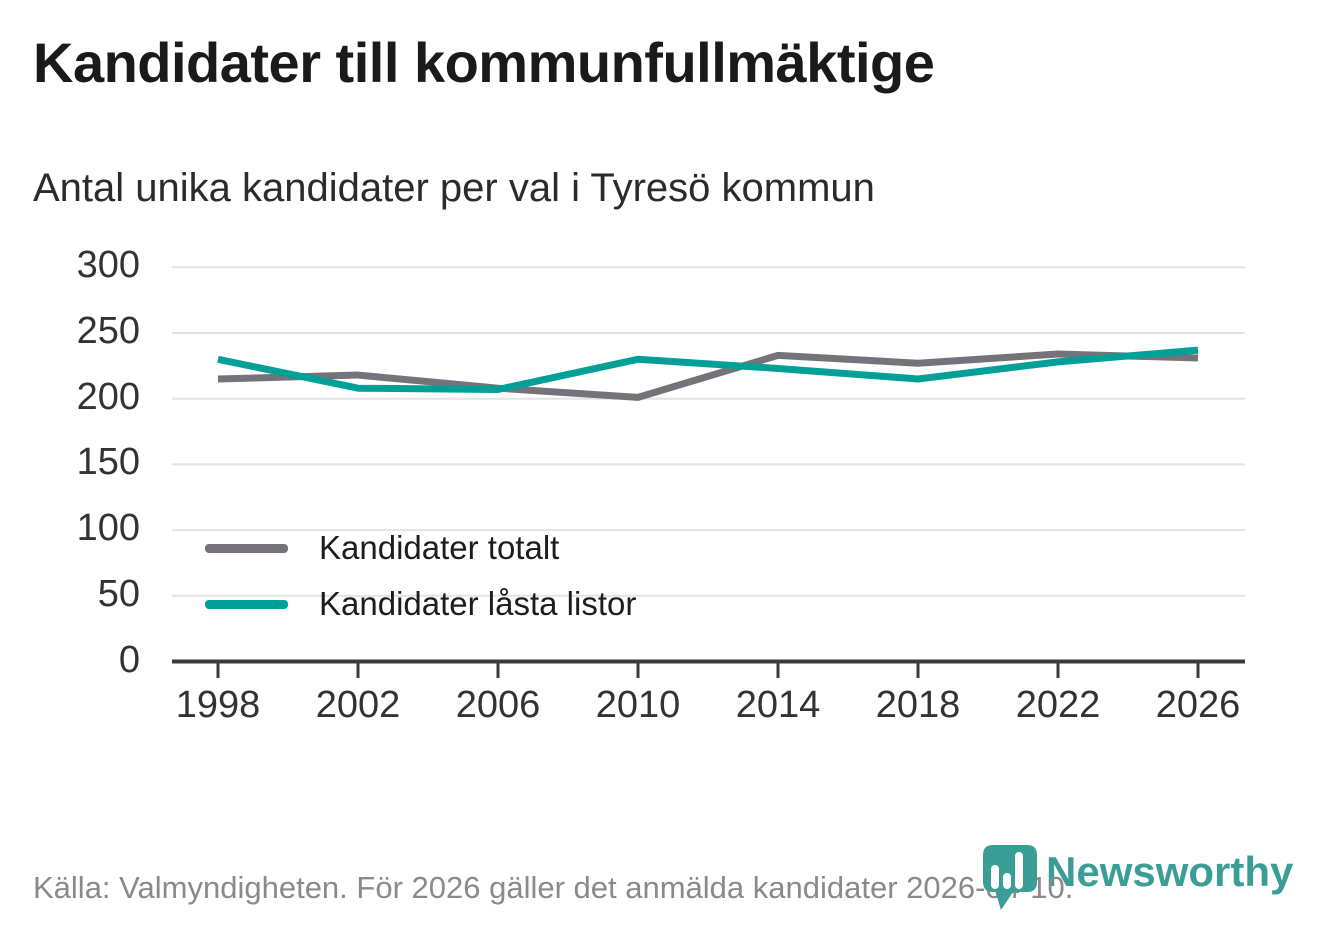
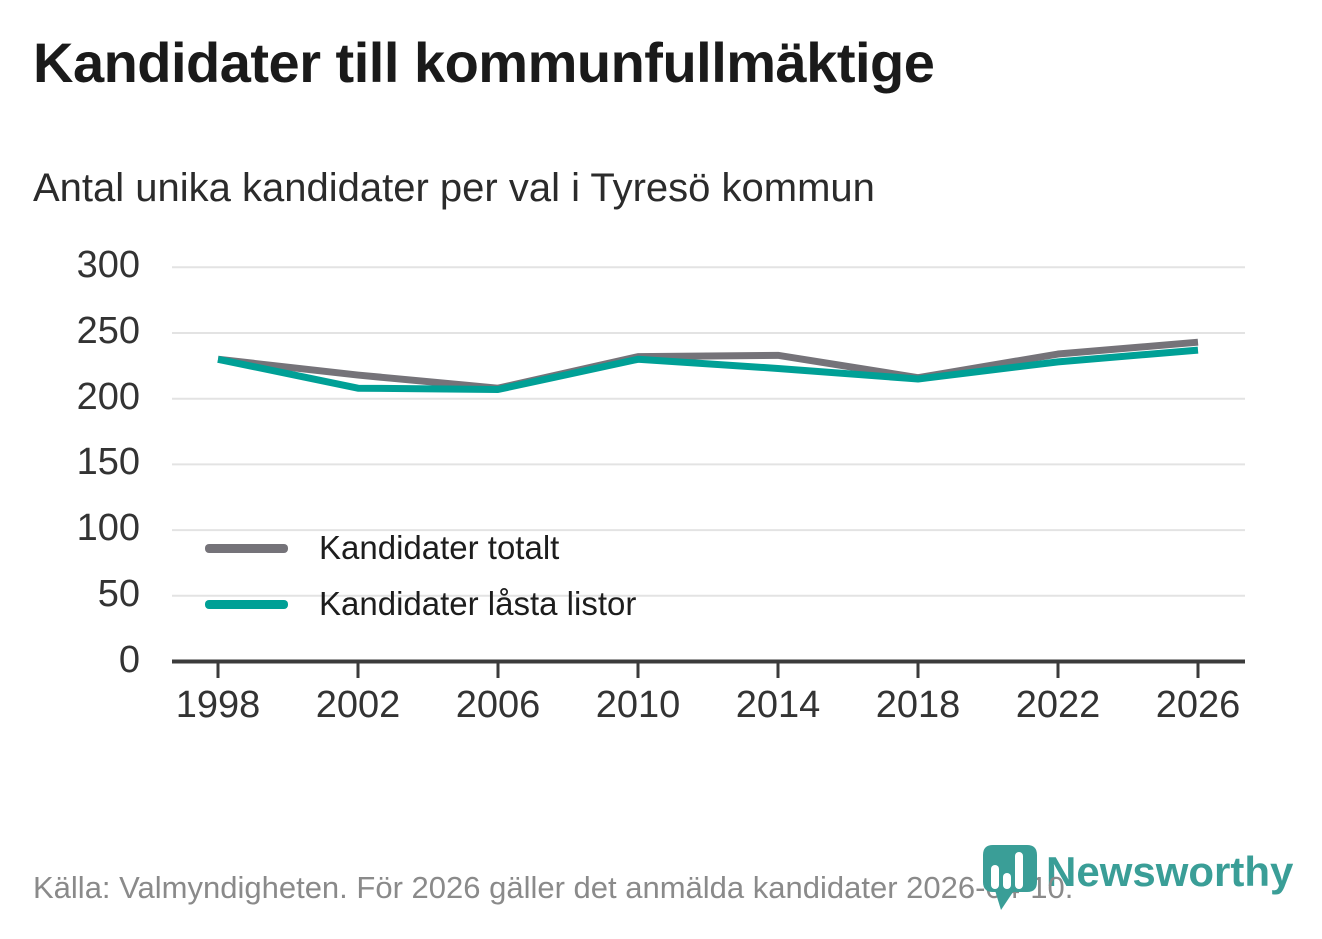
Kandidater totalt/1998: 215 -> 230
Kandidater totalt/2010: 201 -> 232
Kandidater totalt/2018: 227 -> 216
Kandidater totalt/2026: 231 -> 243
